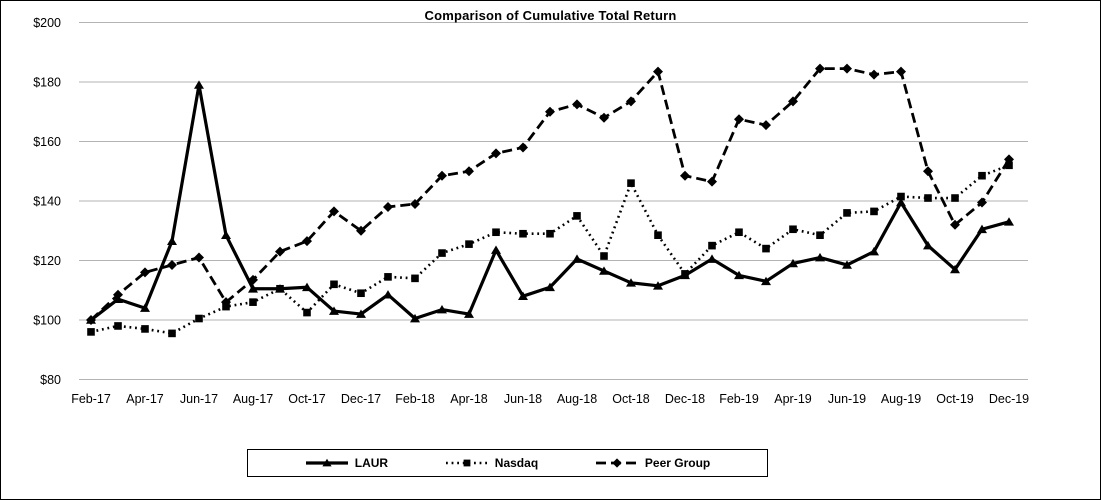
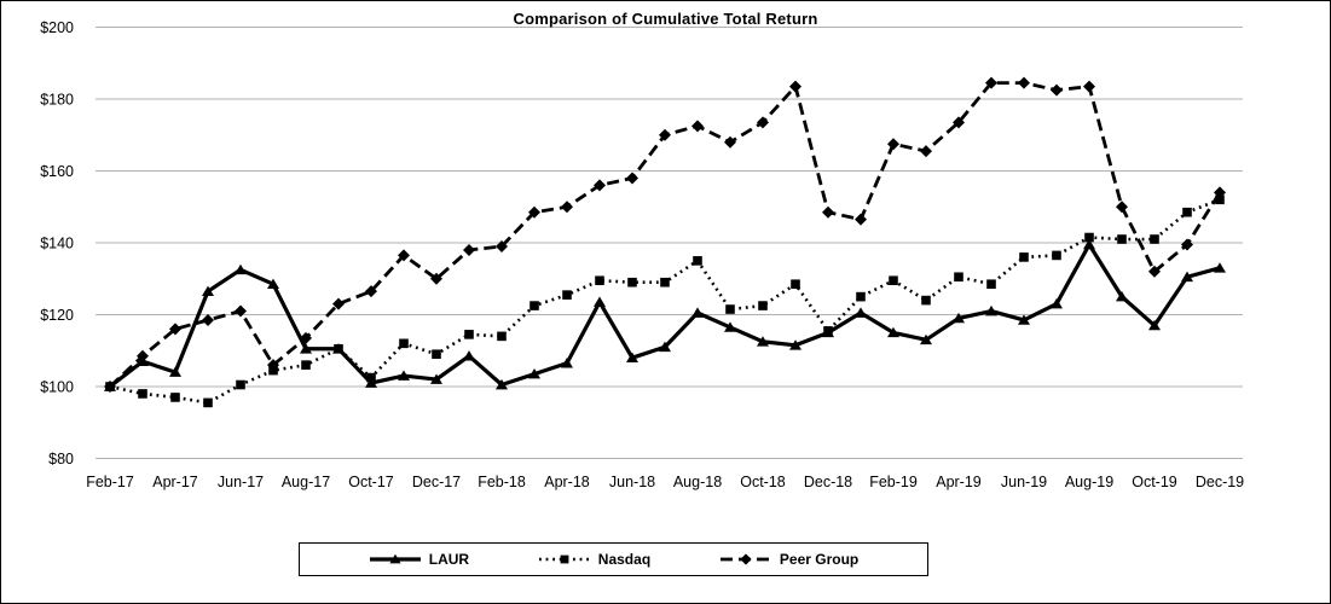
Nasdaq/Feb-17: $96 -> $100
LAUR/Jun-17: $179 -> $132
LAUR/Oct-17: $111 -> $101
LAUR/Apr-18: $102 -> $106
Nasdaq/Oct-18: $146 -> $122
